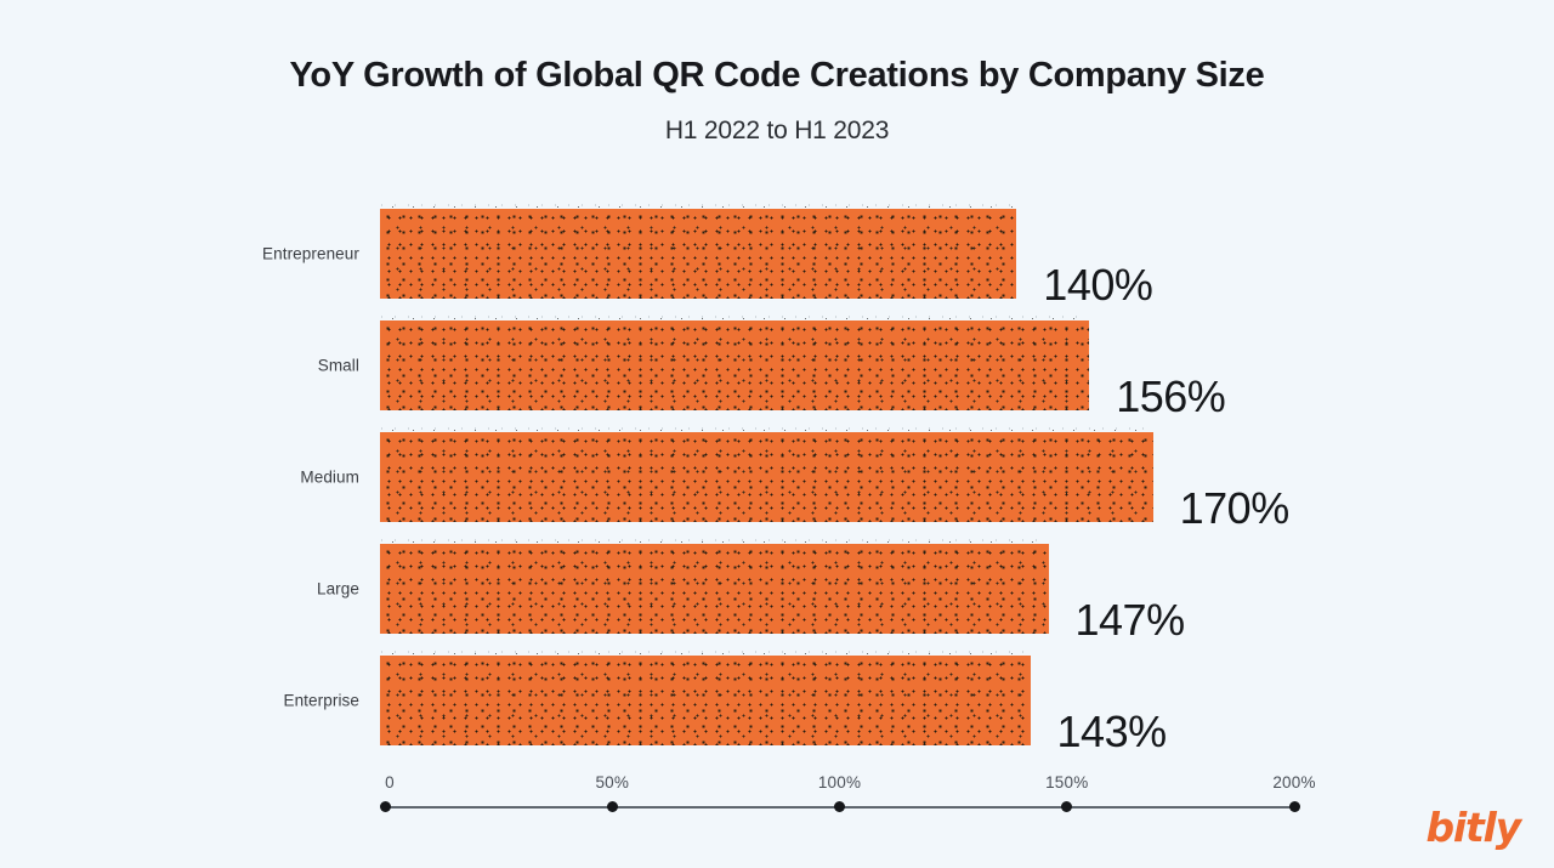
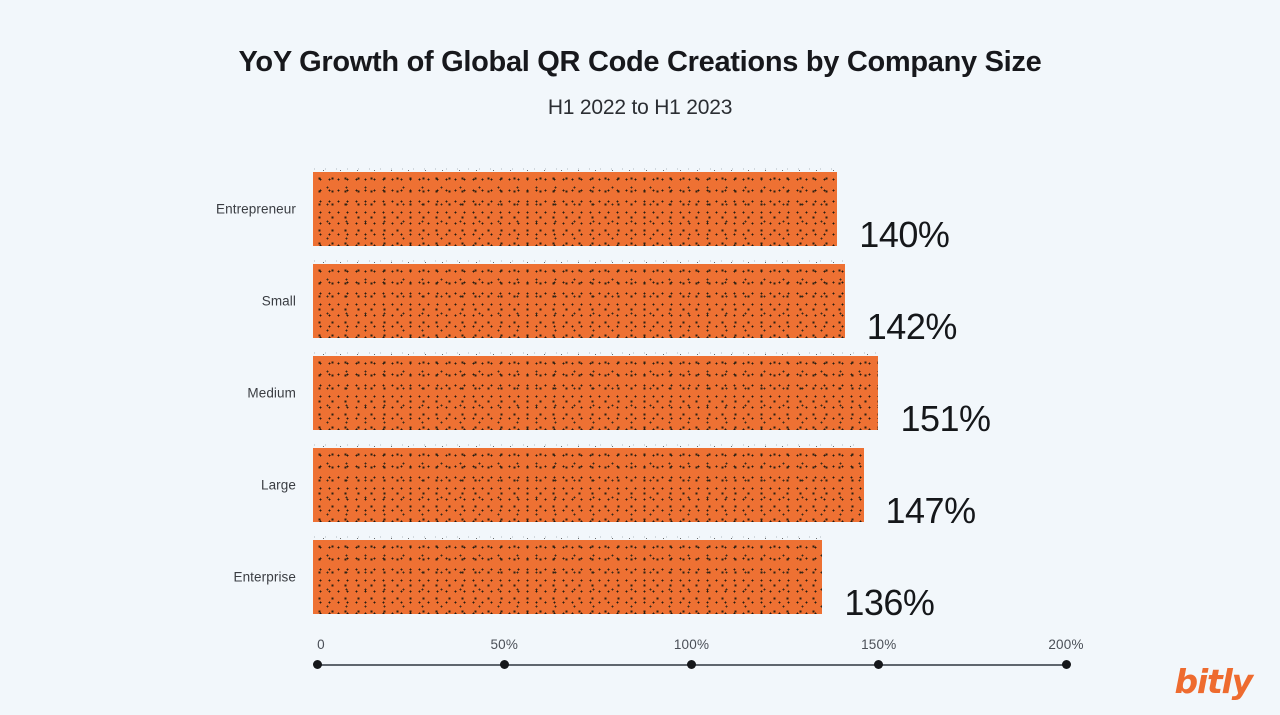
Small: 156% -> 142%
Medium: 170% -> 151%
Enterprise: 143% -> 136%
